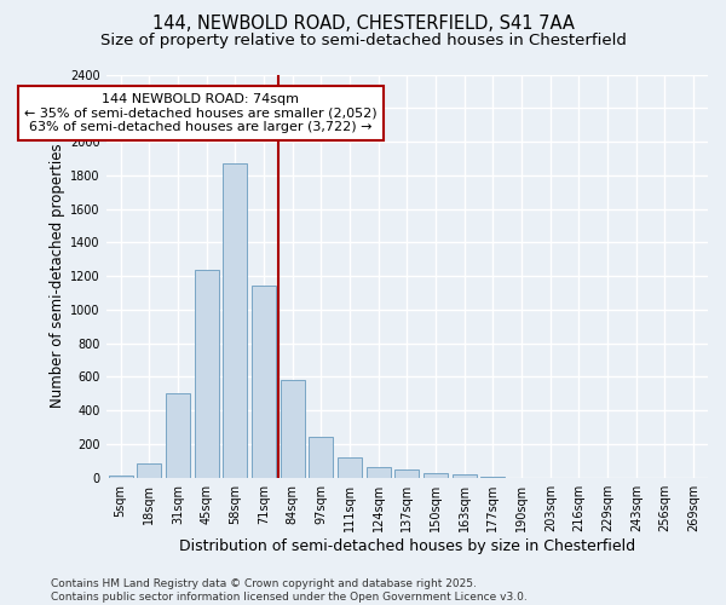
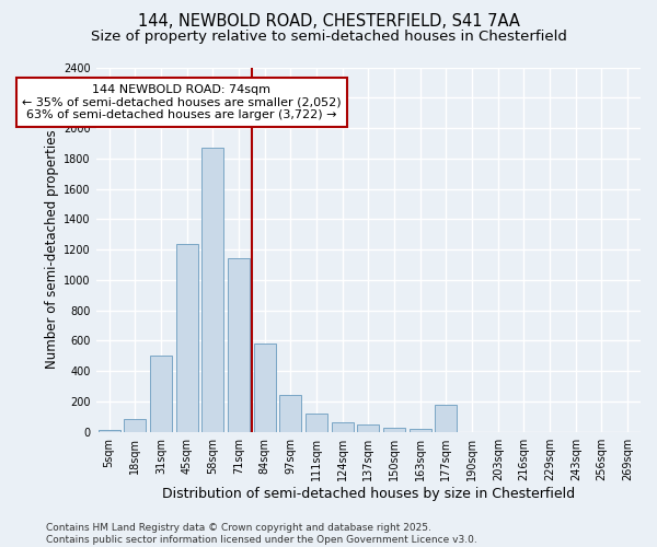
177sqm: 0 -> 180
